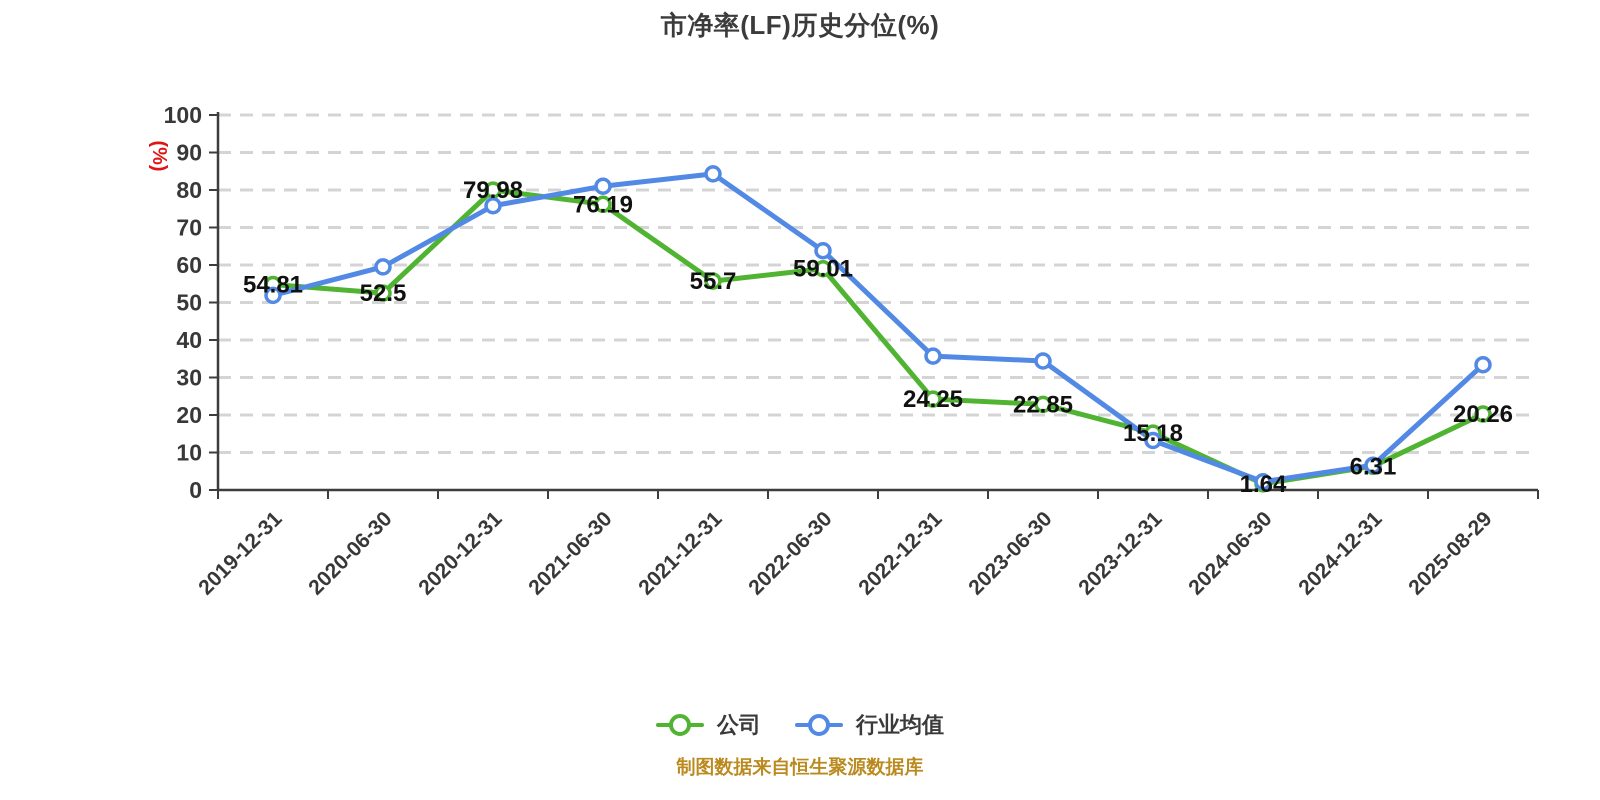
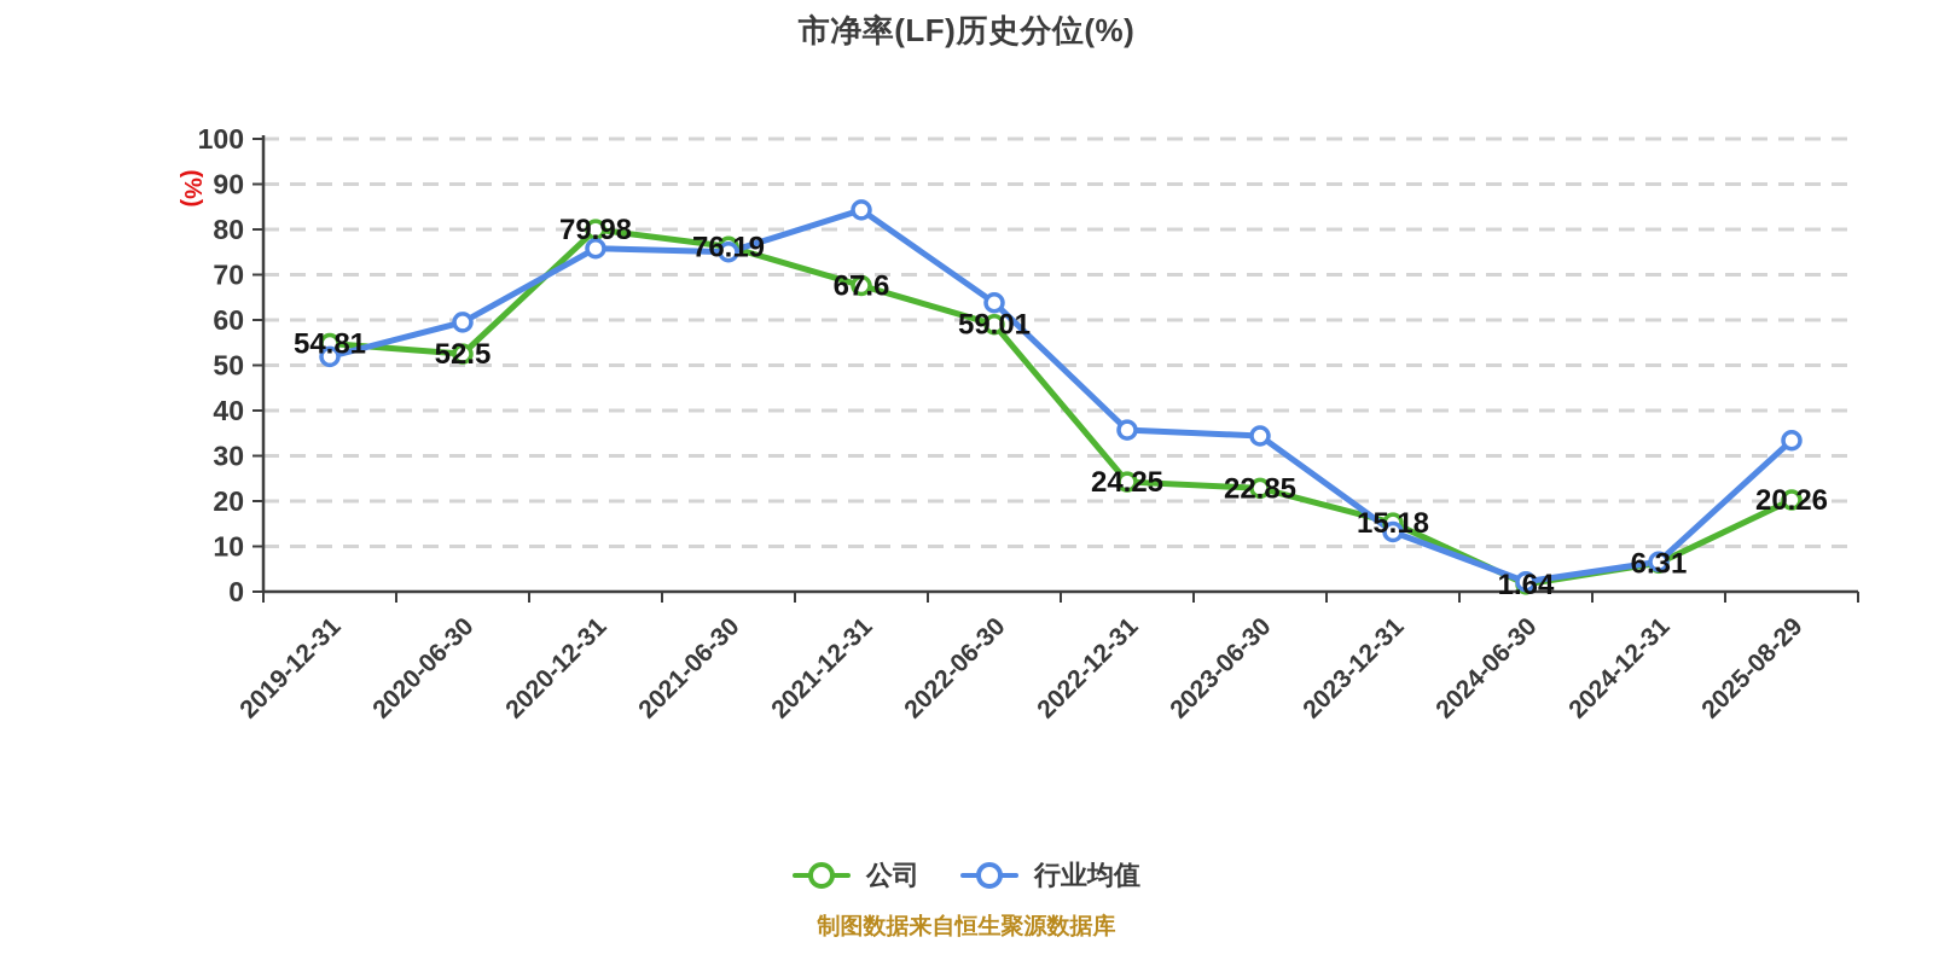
行业均值/2021-06-30: 81 -> 75
公司/2021-12-31: 55.7 -> 67.6
